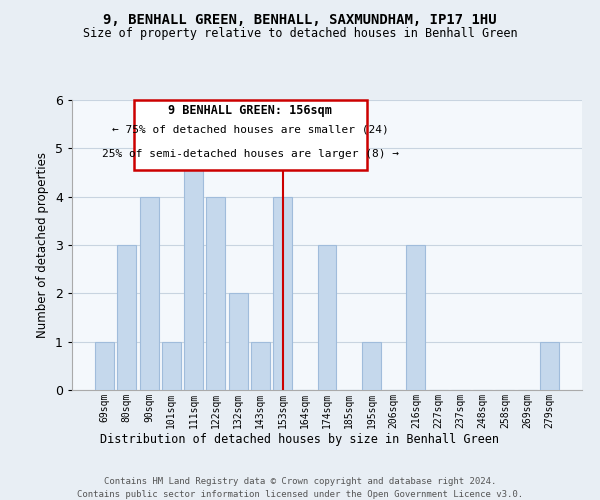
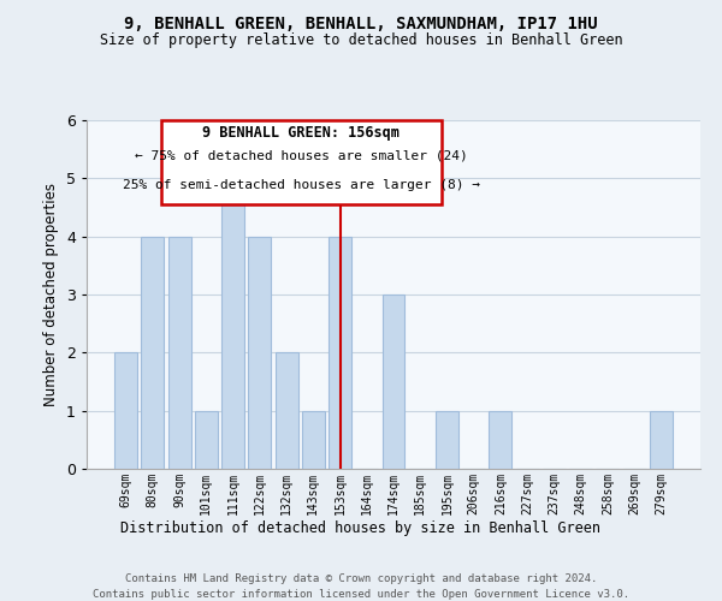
69sqm: 1 -> 2
80sqm: 3 -> 4
216sqm: 3 -> 1
